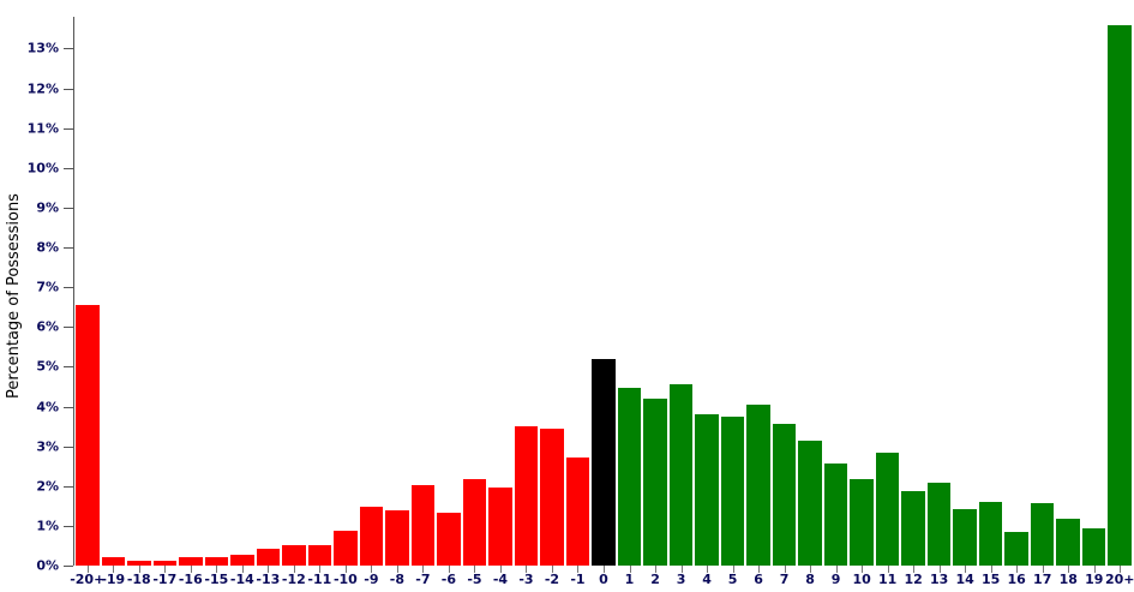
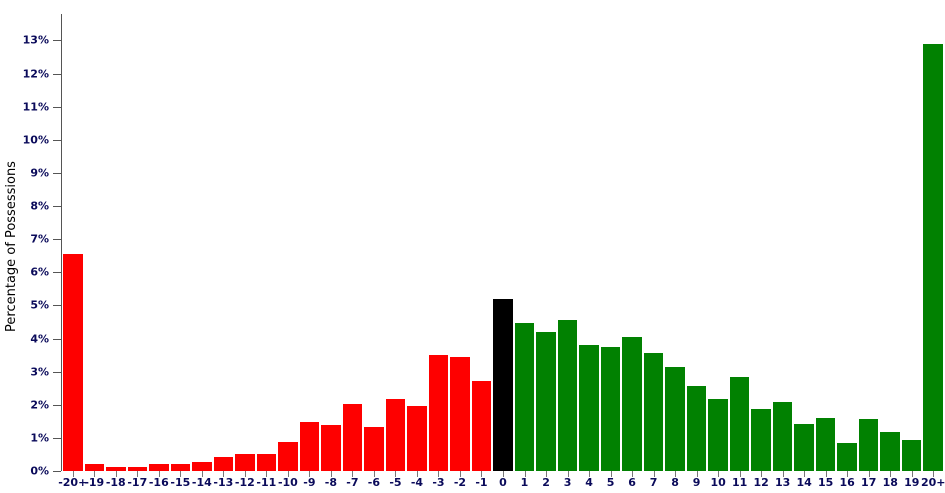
20+: 13.6% -> 12.9%
